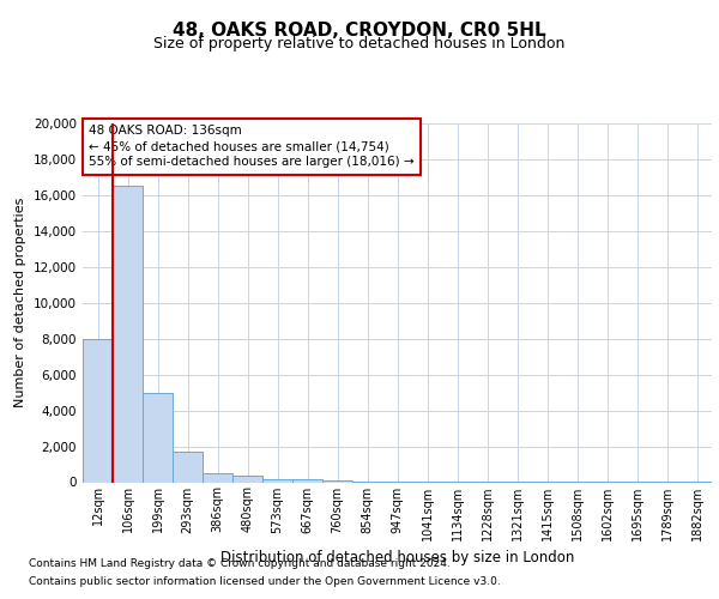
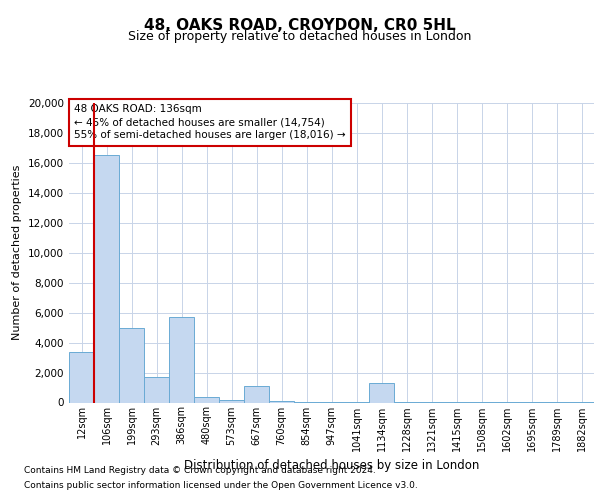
12sqm: 8,000 -> 3,400
386sqm: 500 -> 5,700
667sqm: 200 -> 1,100
1134sqm: 0 -> 1,300
